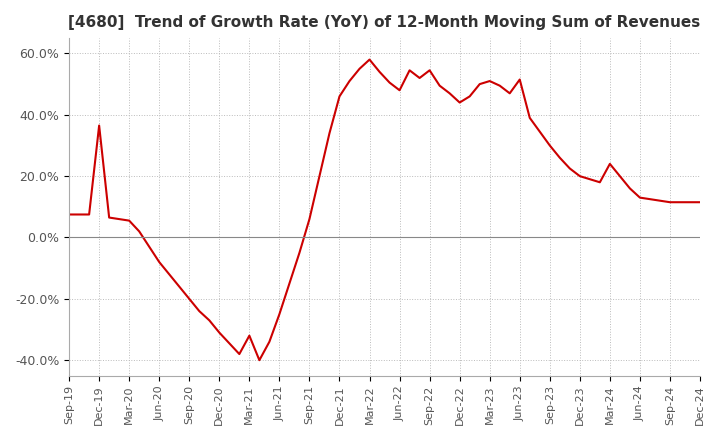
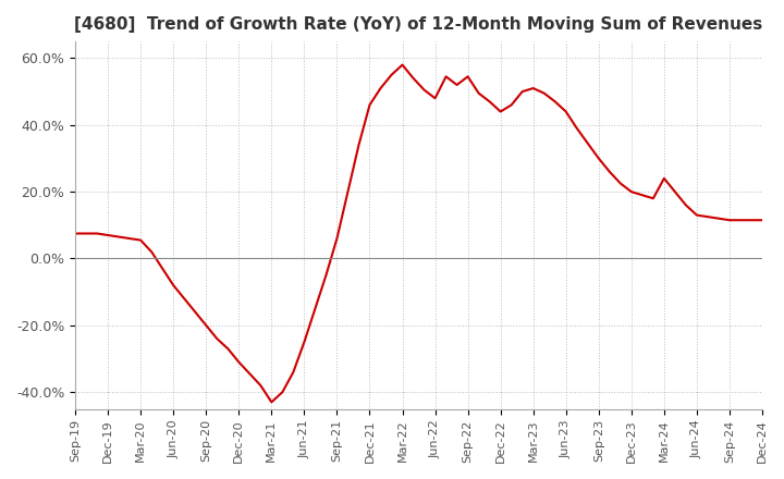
Dec-19: 36.5% -> 7.0%
Mar-21: -32.0% -> -43.0%
Jun-23: 51.5% -> 44.0%
